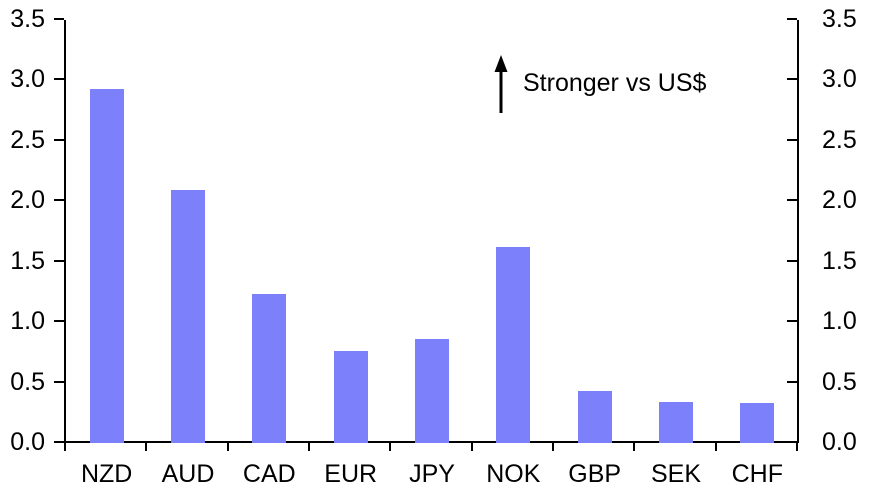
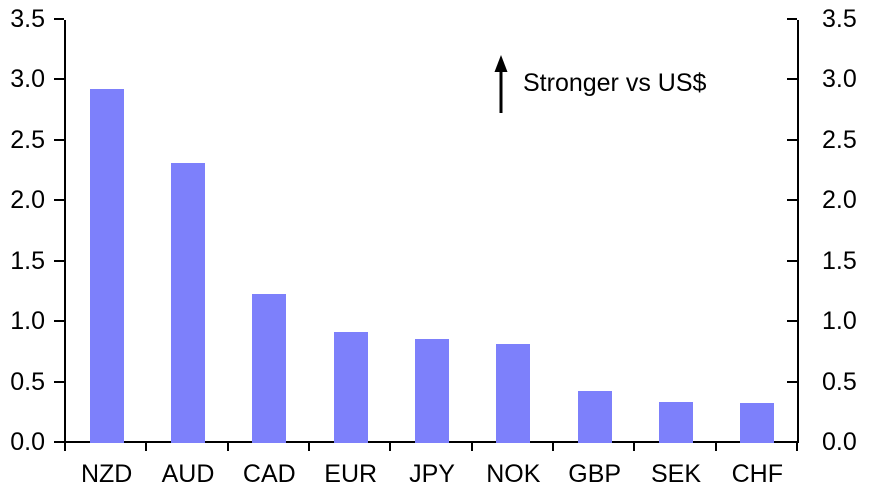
AUD: 2.09 -> 2.32
EUR: 0.76 -> 0.92
NOK: 1.62 -> 0.82
